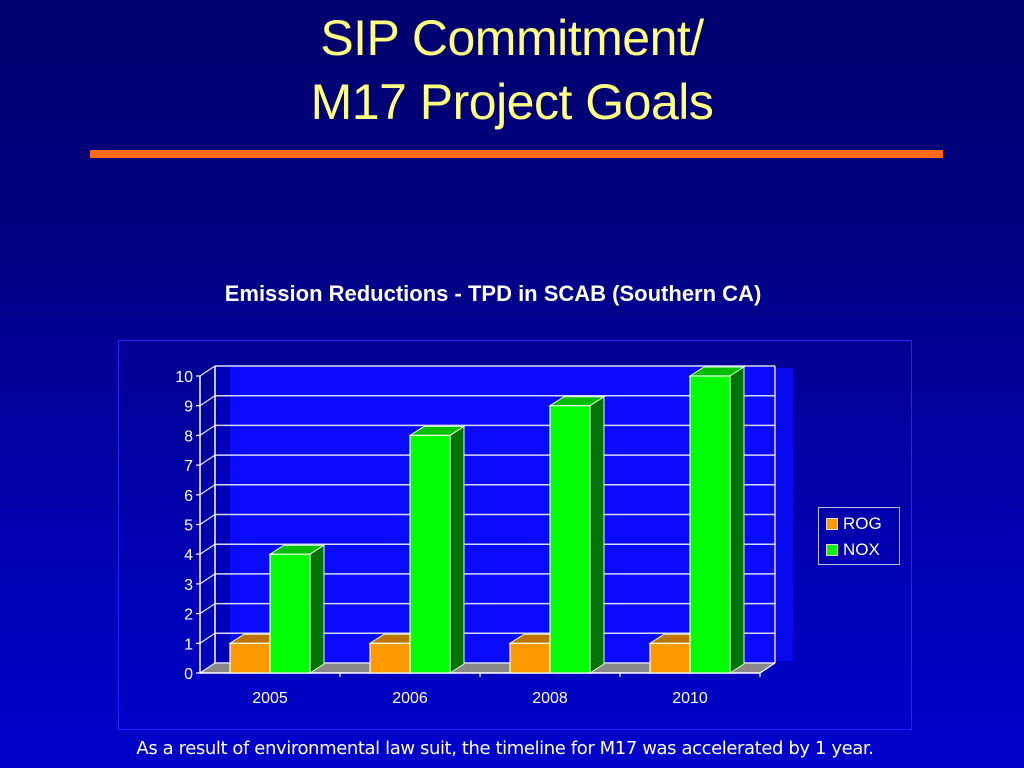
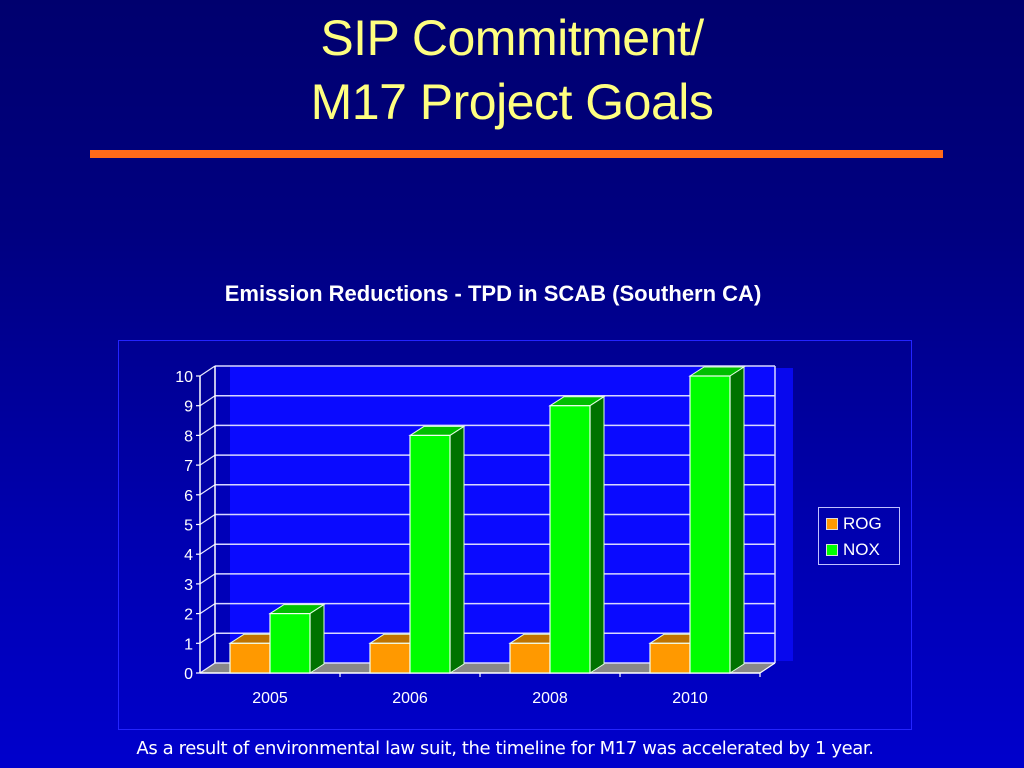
NOX/2005: 4 -> 2
